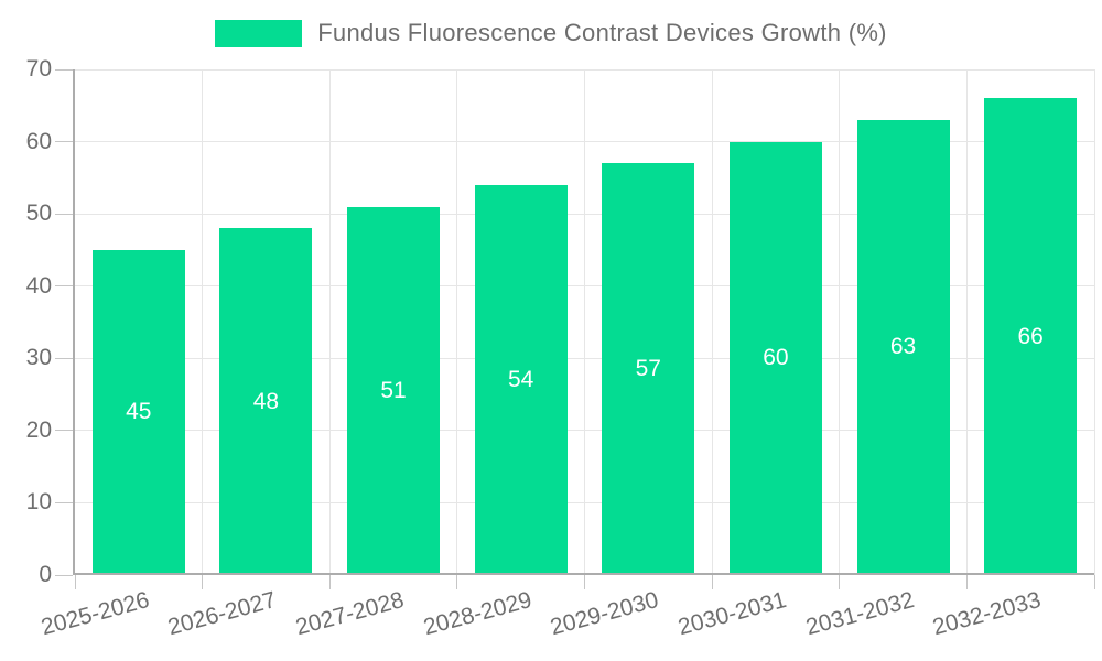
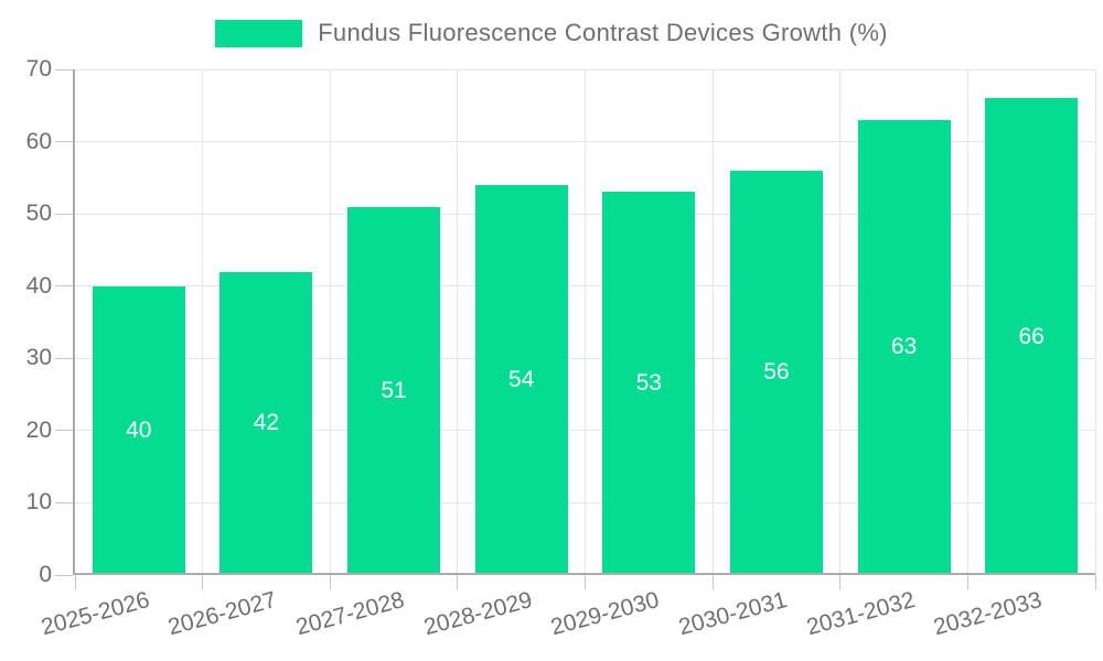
2025-2026: 45 -> 40
2026-2027: 48 -> 42
2029-2030: 57 -> 53
2030-2031: 60 -> 56
